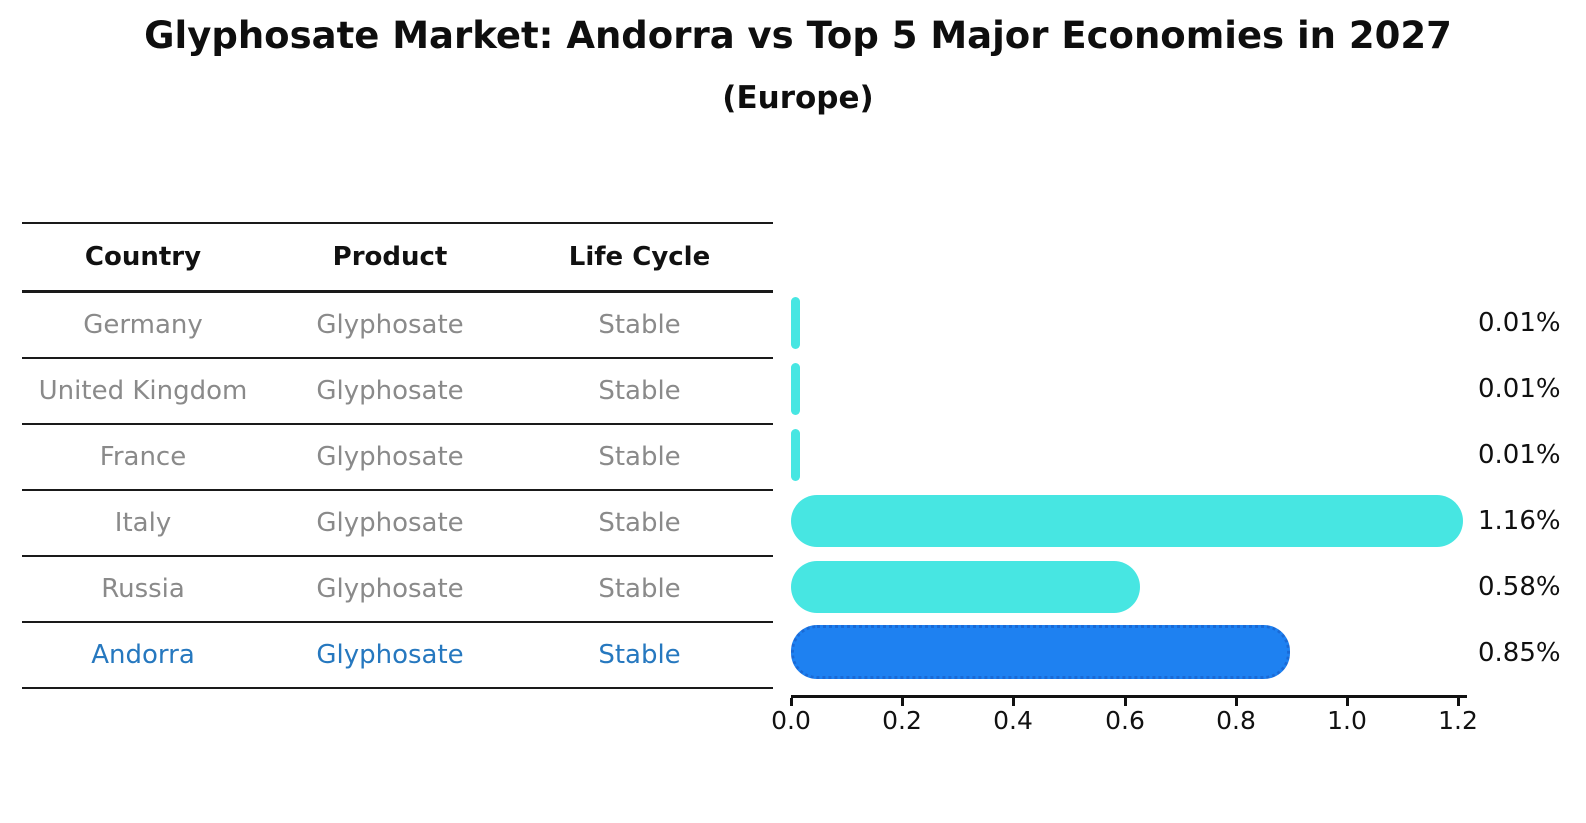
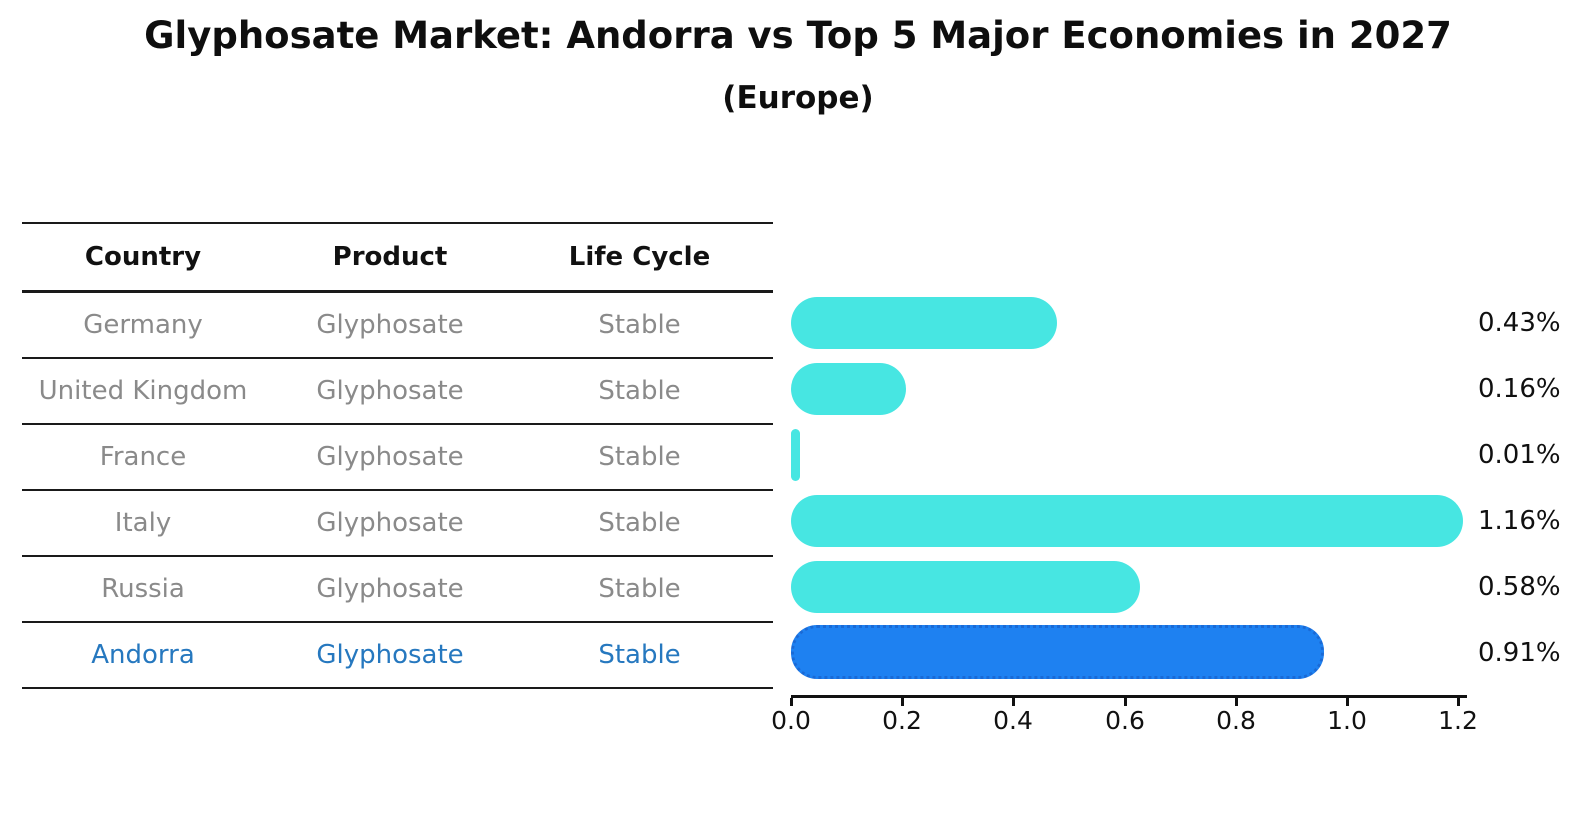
Germany: 0.01% -> 0.43%
United Kingdom: 0.01% -> 0.16%
Andorra: 0.85% -> 0.91%
